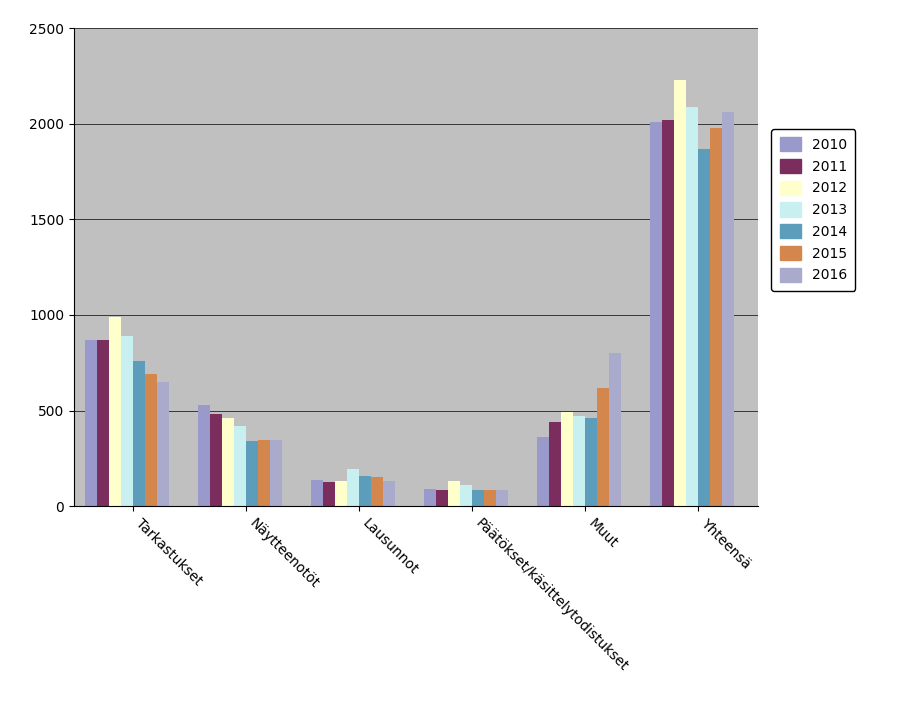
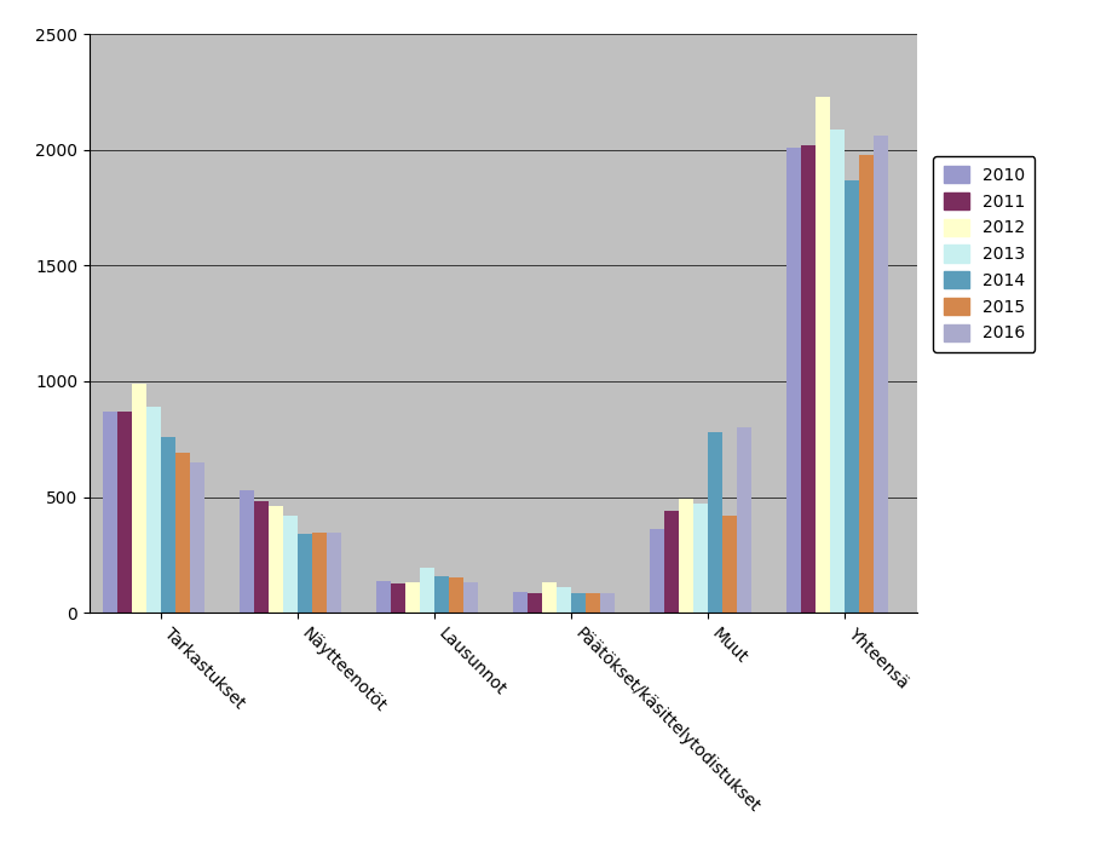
2014/Muut: 460 -> 780
2015/Muut: 620 -> 420
